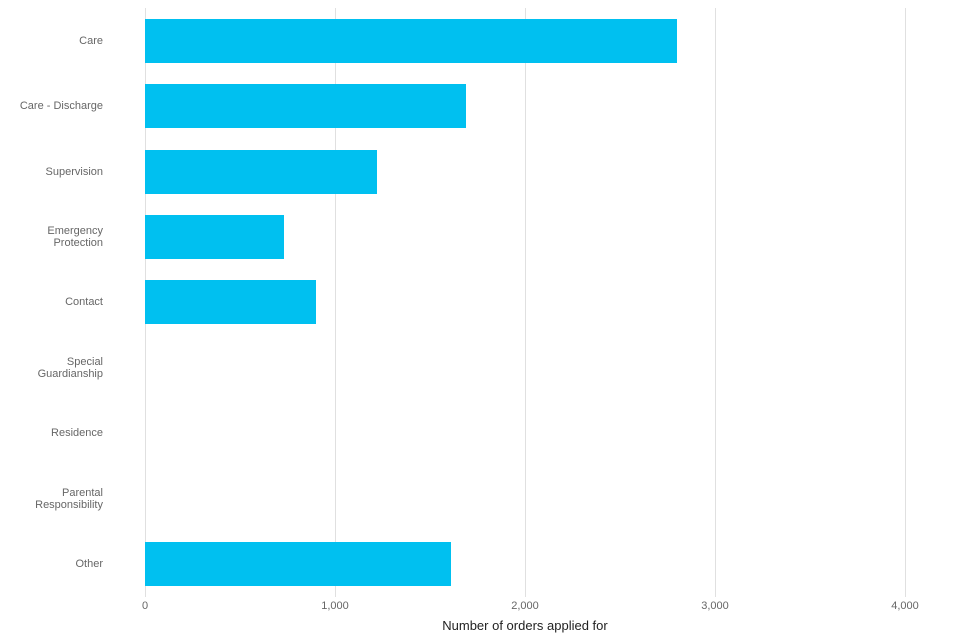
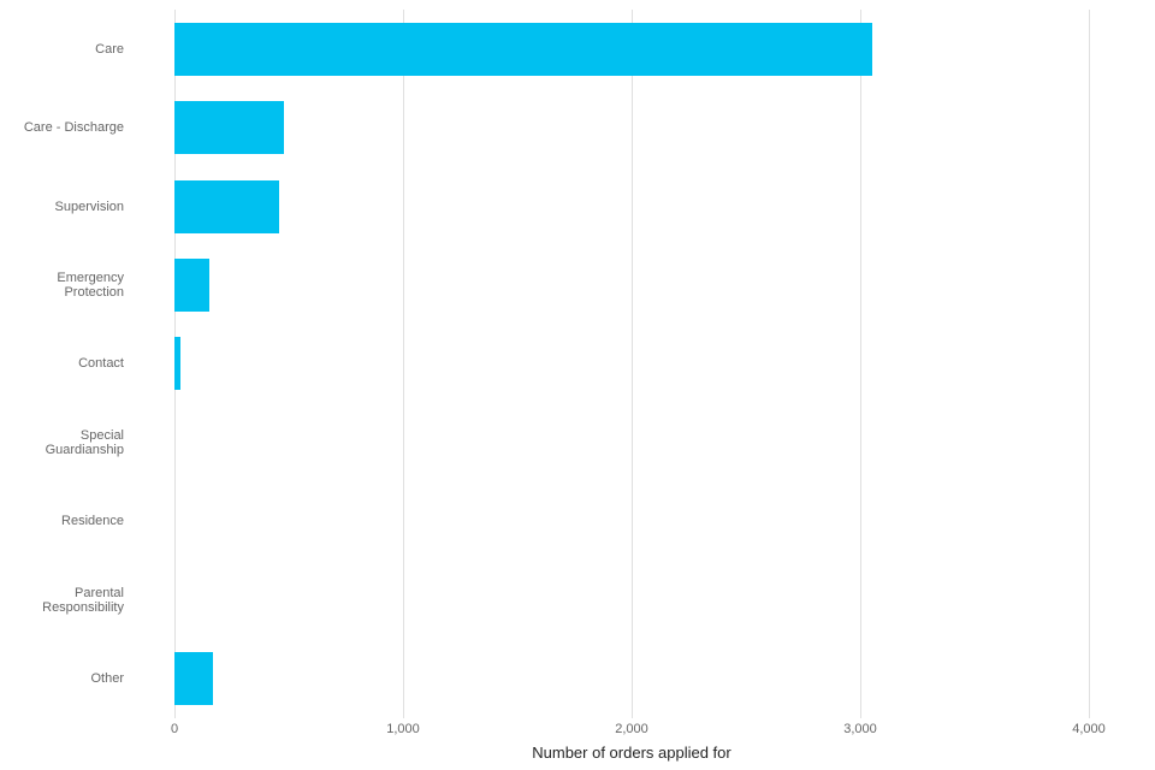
Care: 2800 -> 3050
Care - Discharge: 1690 -> 480
Supervision: 1220 -> 460
Emergency Protection: 730 -> 150
Contact: 900 -> 20
Other: 1610 -> 170
